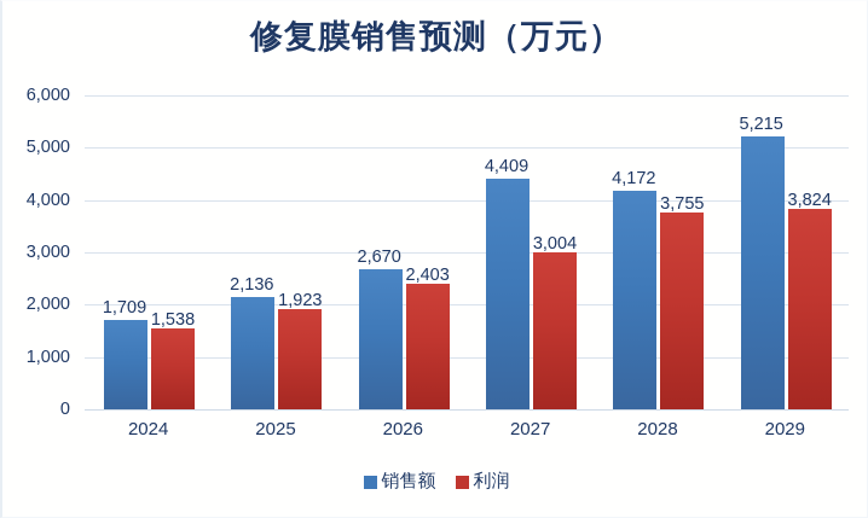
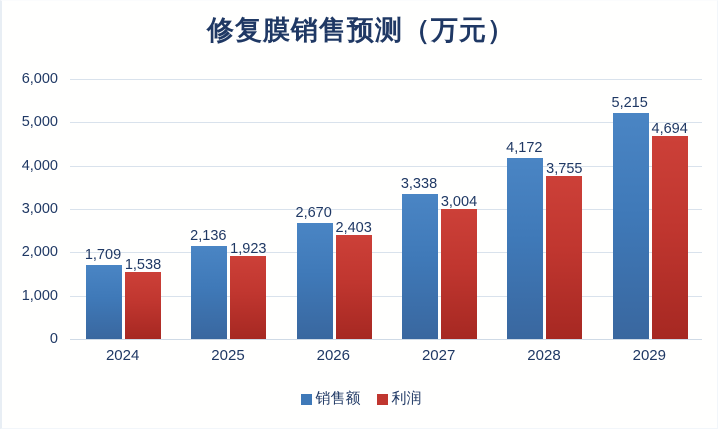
销售额/2027: 4,409 -> 3,338
利润/2029: 3,824 -> 4,694
